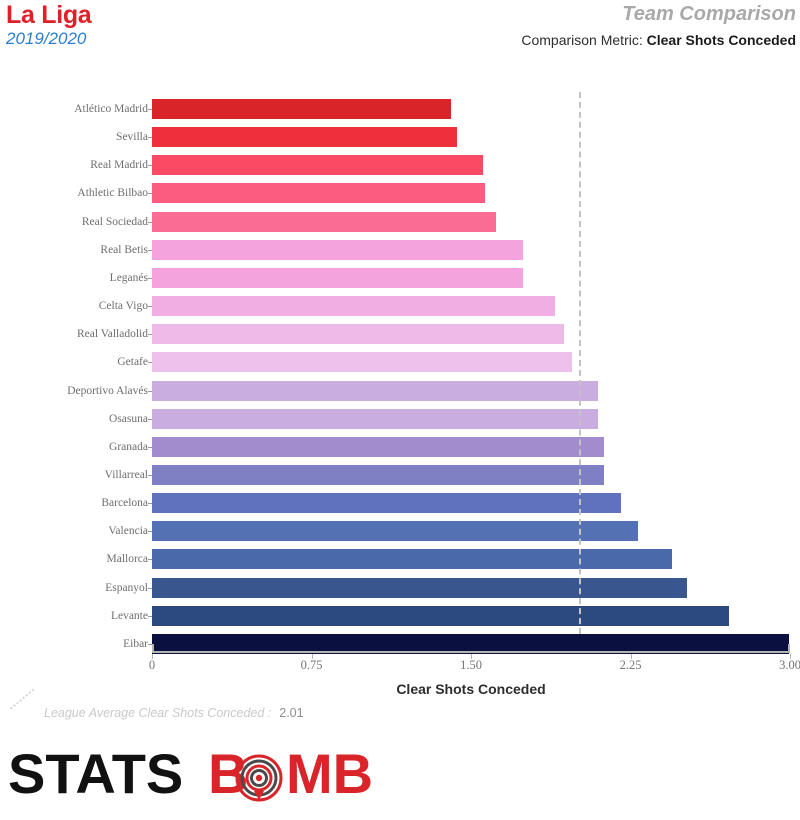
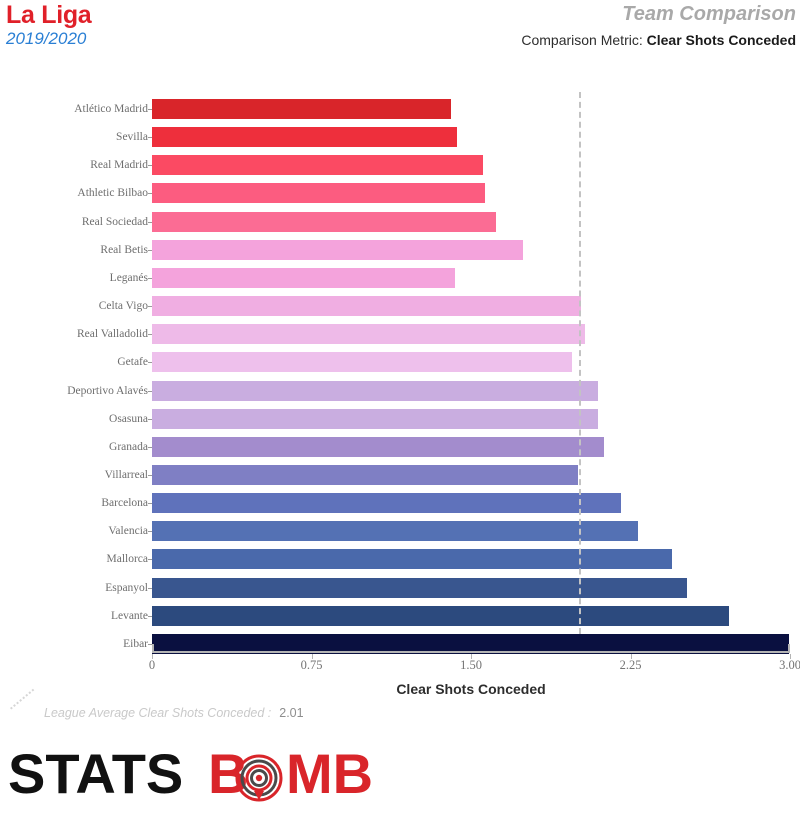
Leganés: 1.75 -> 1.43
Celta Vigo: 1.90 -> 2.02
Real Valladolid: 1.94 -> 2.04
Villarreal: 2.13 -> 2.01
